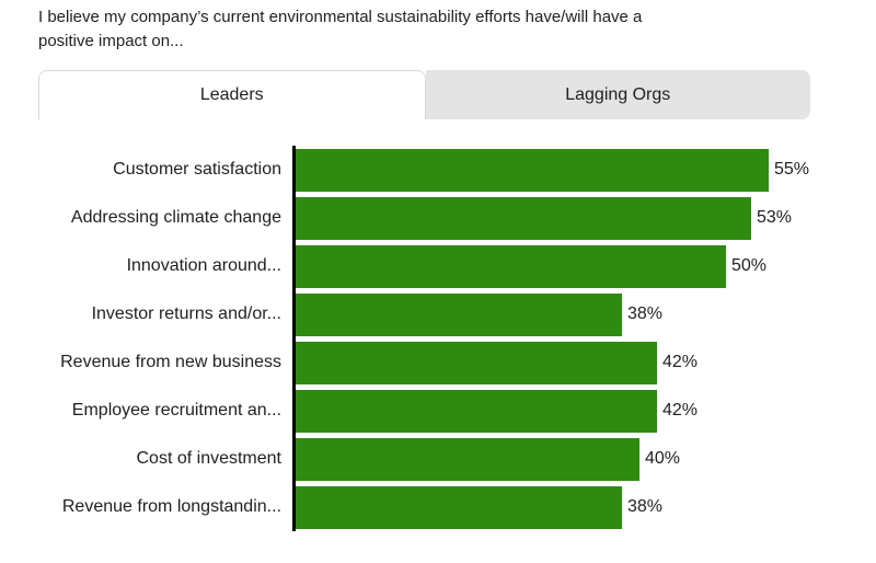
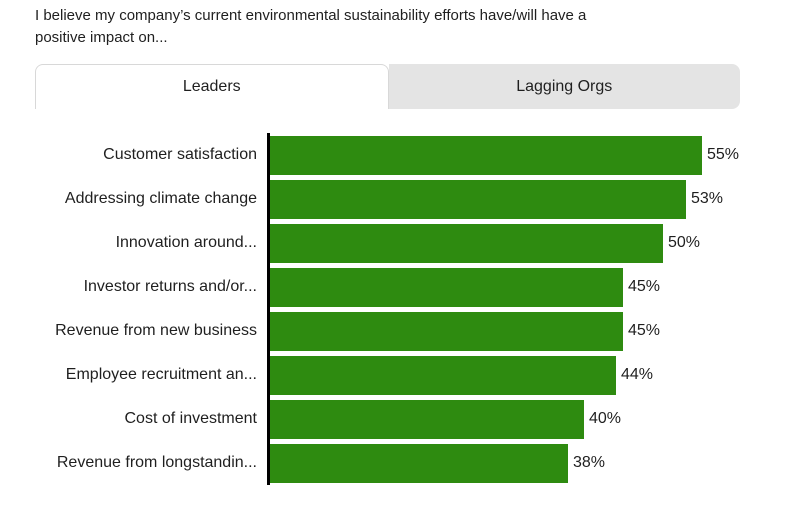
Investor returns and/or...: 38% -> 45%
Revenue from new business: 42% -> 45%
Employee recruitment an...: 42% -> 44%
